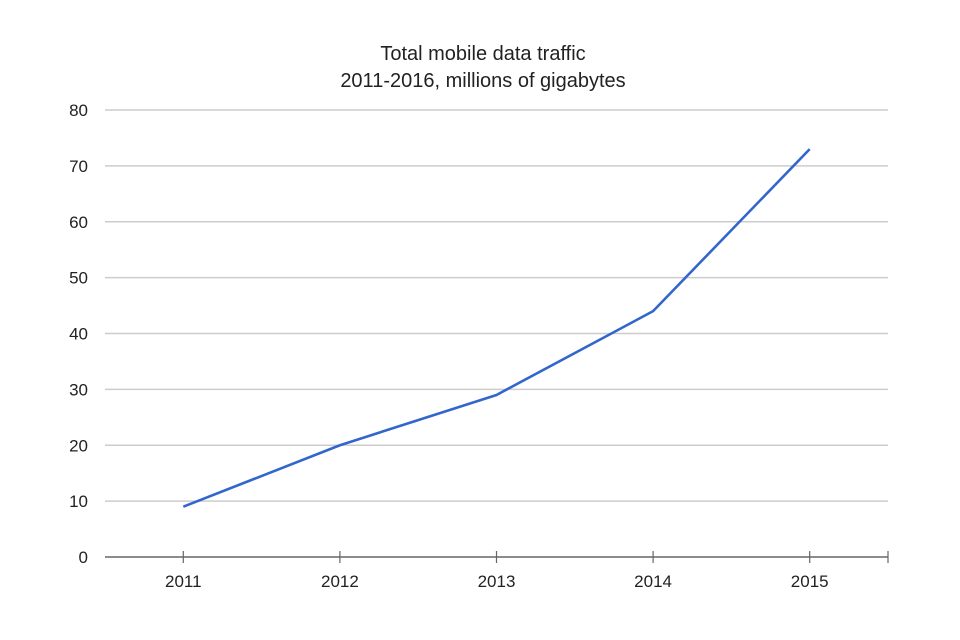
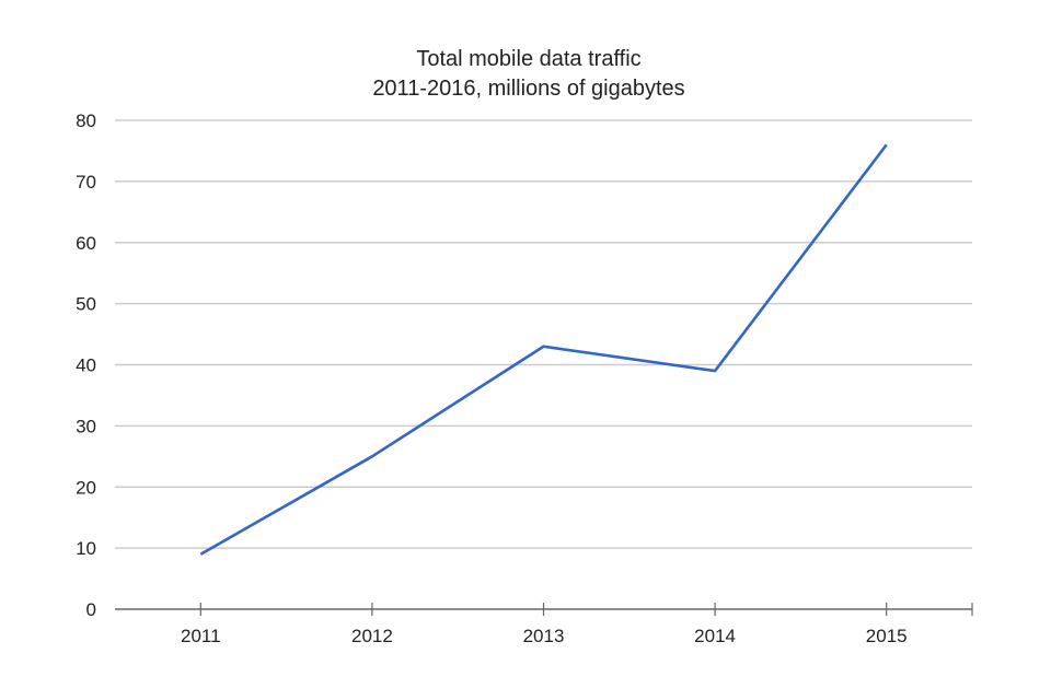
2012: 20 -> 25
2013: 29 -> 43
2014: 44 -> 39
2015: 73 -> 76
